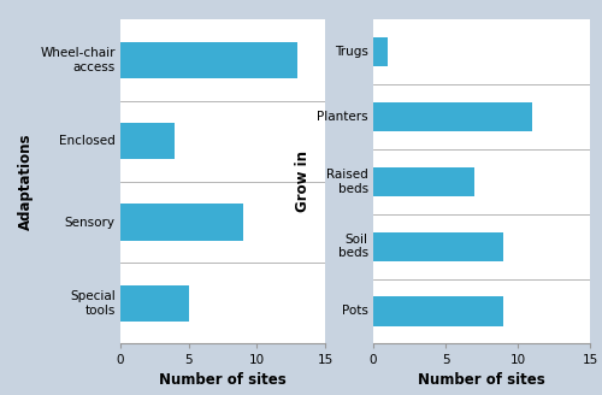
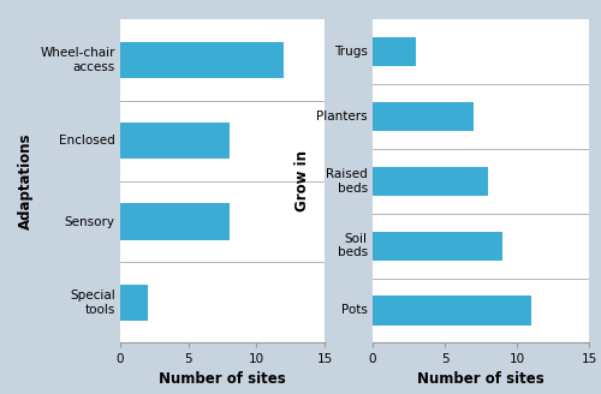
Wheel-chair access: 13 -> 12
Enclosed: 4 -> 8
Sensory: 9 -> 8
Special tools: 5 -> 2
Trugs: 1 -> 3
Planters: 11 -> 7
Raised beds: 7 -> 8
Pots: 9 -> 11
